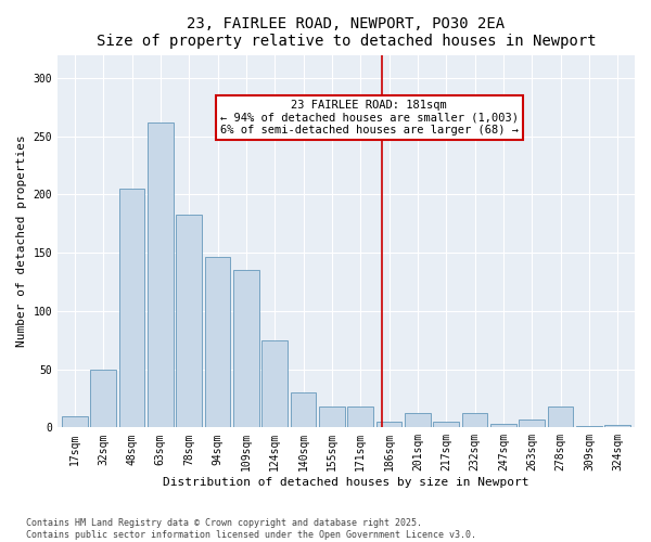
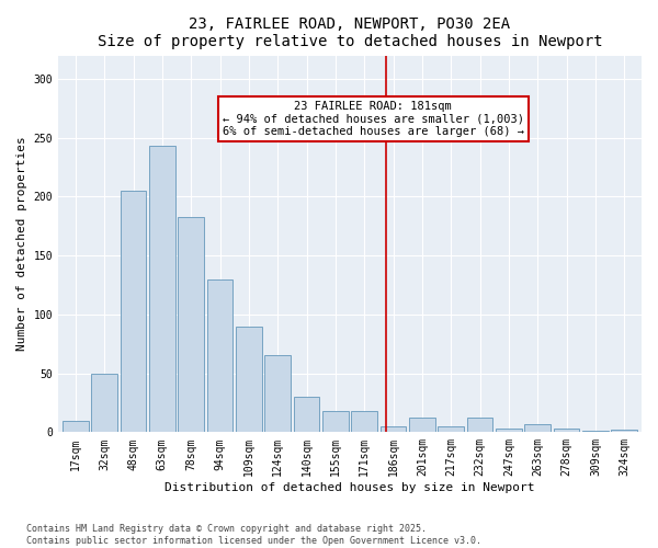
63sqm: 262 -> 243
94sqm: 146 -> 130
109sqm: 135 -> 90
124sqm: 75 -> 65
278sqm: 18 -> 3
